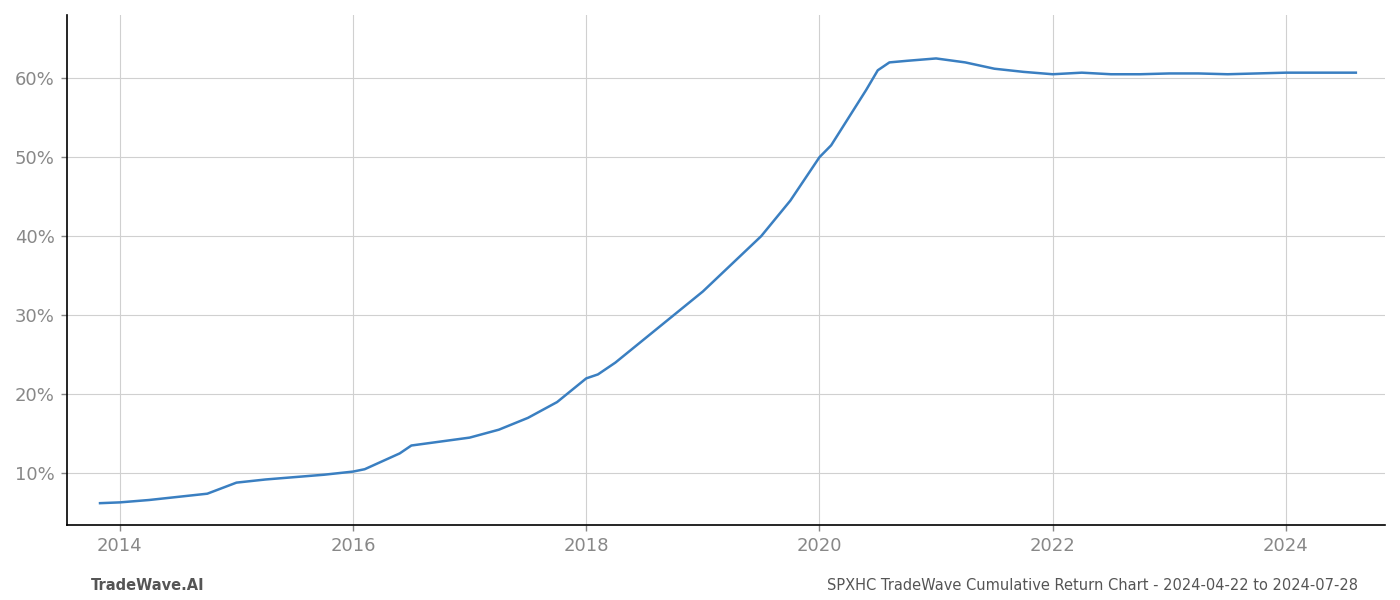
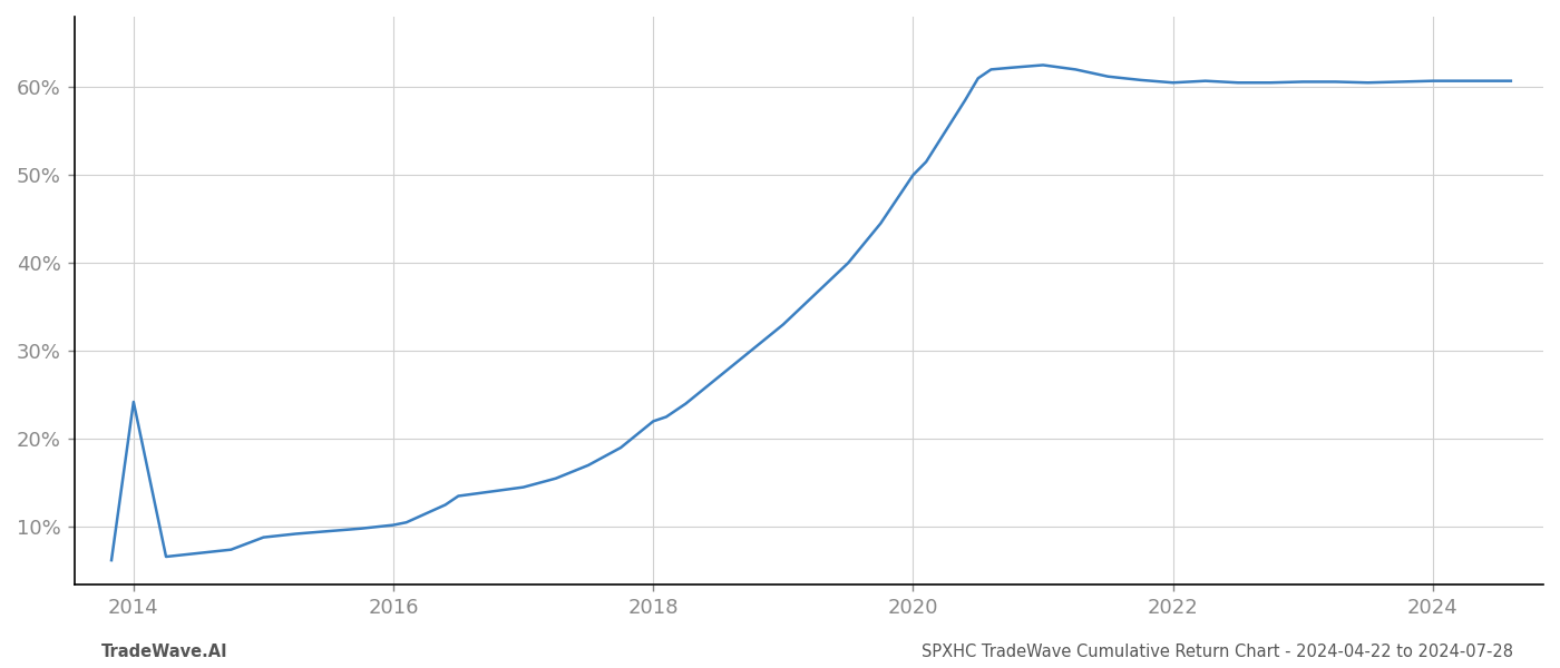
2014: 6.3% -> 24.2%
